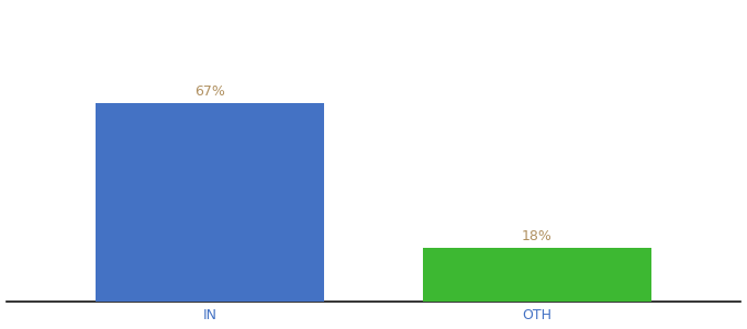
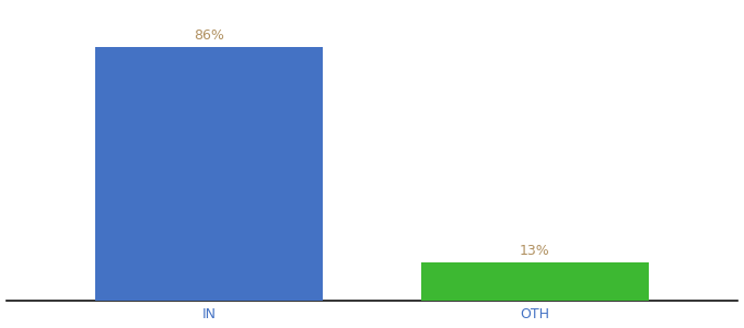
IN: 67% -> 86%
OTH: 18% -> 13%
